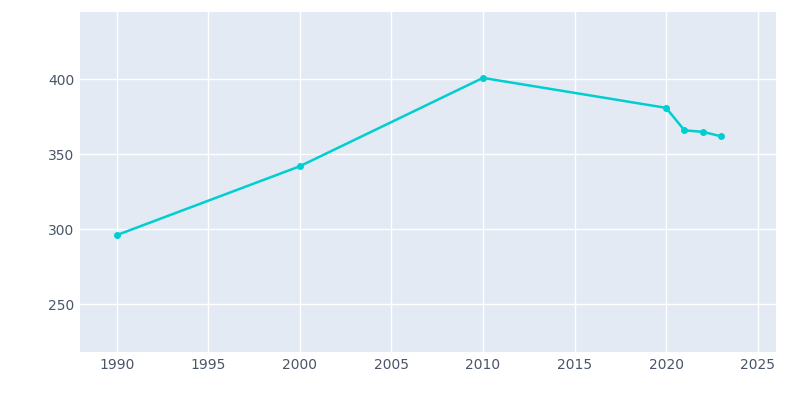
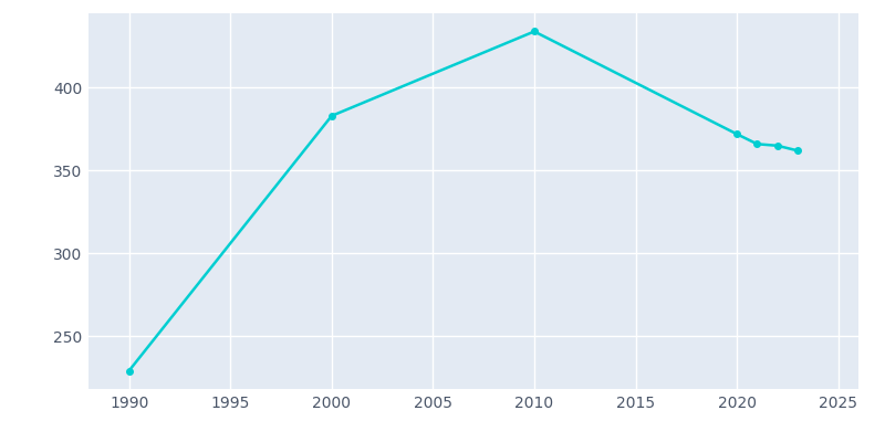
1990: 296 -> 229
2000: 342 -> 383
2010: 401 -> 434
2020: 381 -> 372
